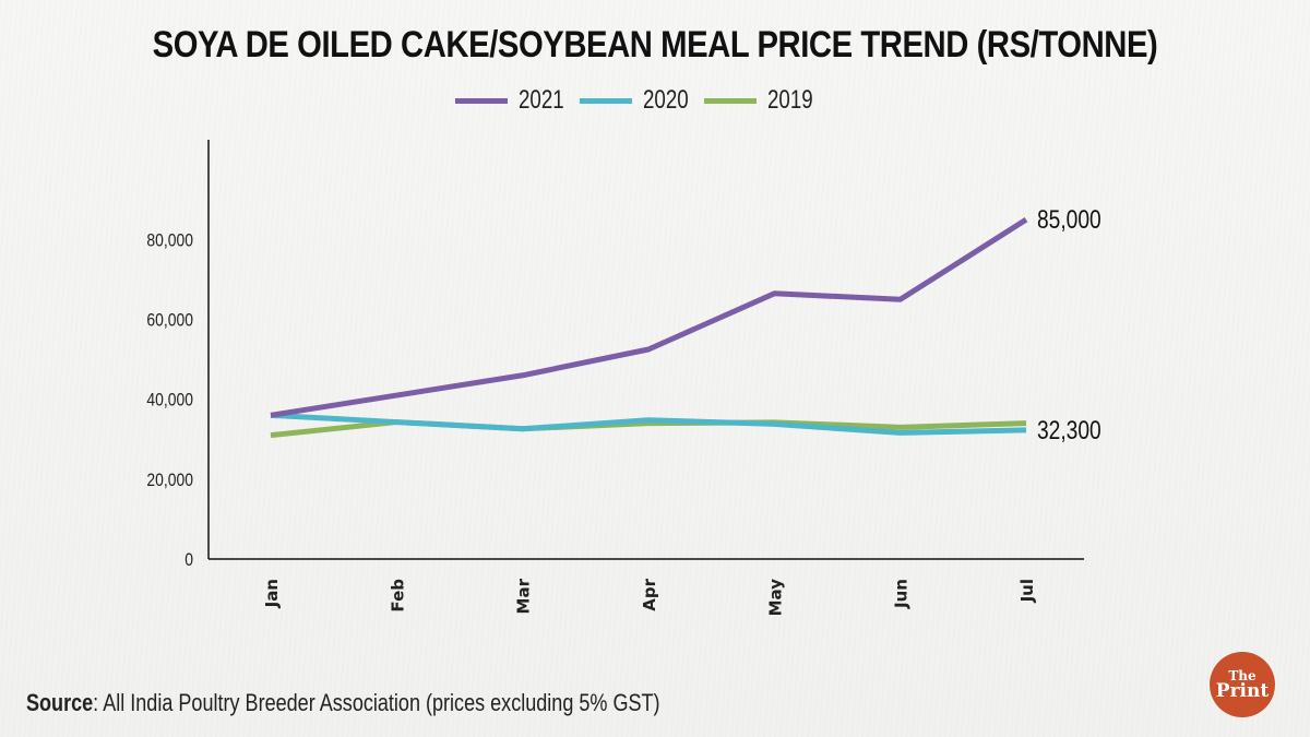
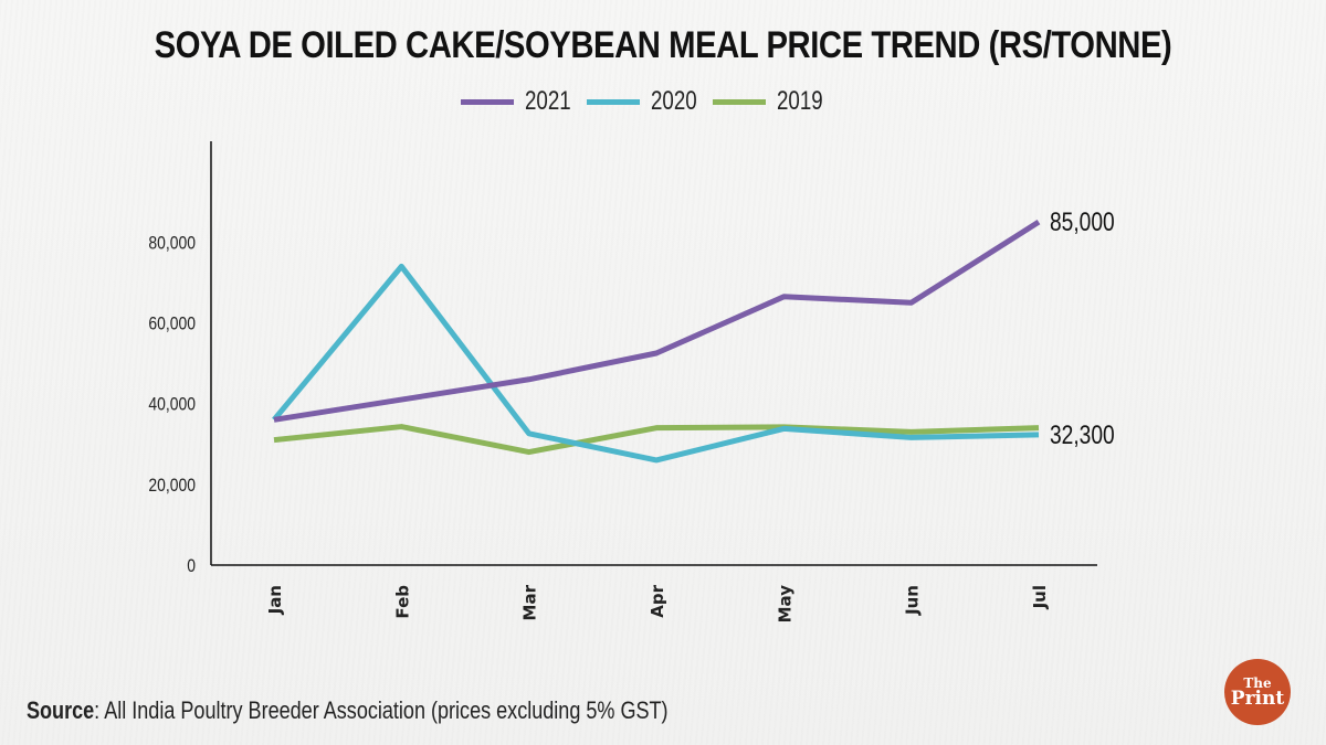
2020/Feb: 34000 -> 74000
2019/Mar: 33000 -> 28000
2020/Apr: 35000 -> 26000
